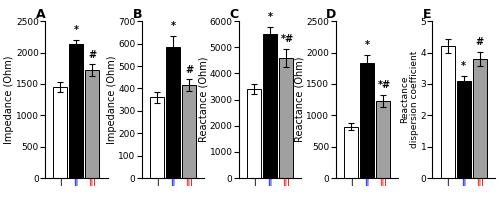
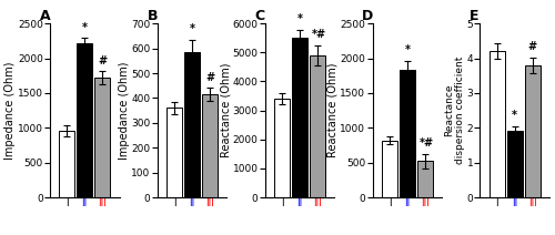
A/I: 1450 -> 960
A/II: 2130 -> 2220
C/III: 4600 -> 4900
D/III: 1230 -> 520
E/II: 3.1 -> 1.9
